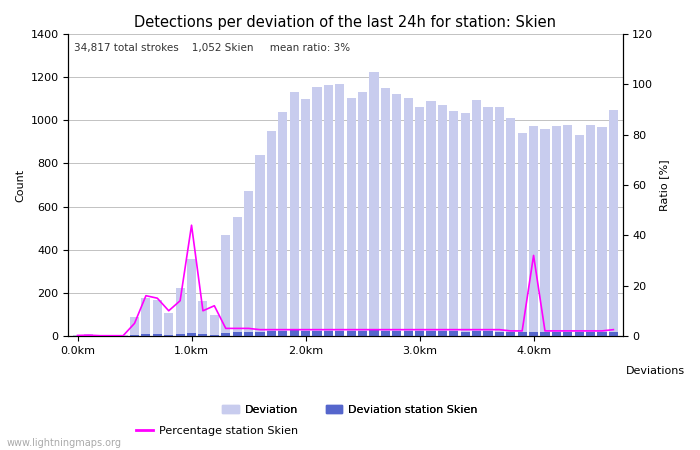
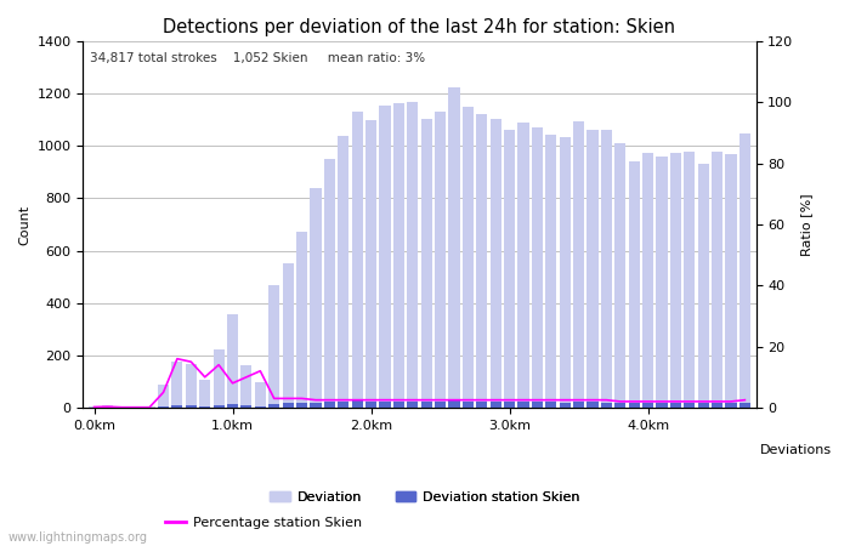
Percentage station Skien/1.0km: 44.0 -> 8.0
Percentage station Skien/4.0km: 32.0 -> 2.0
